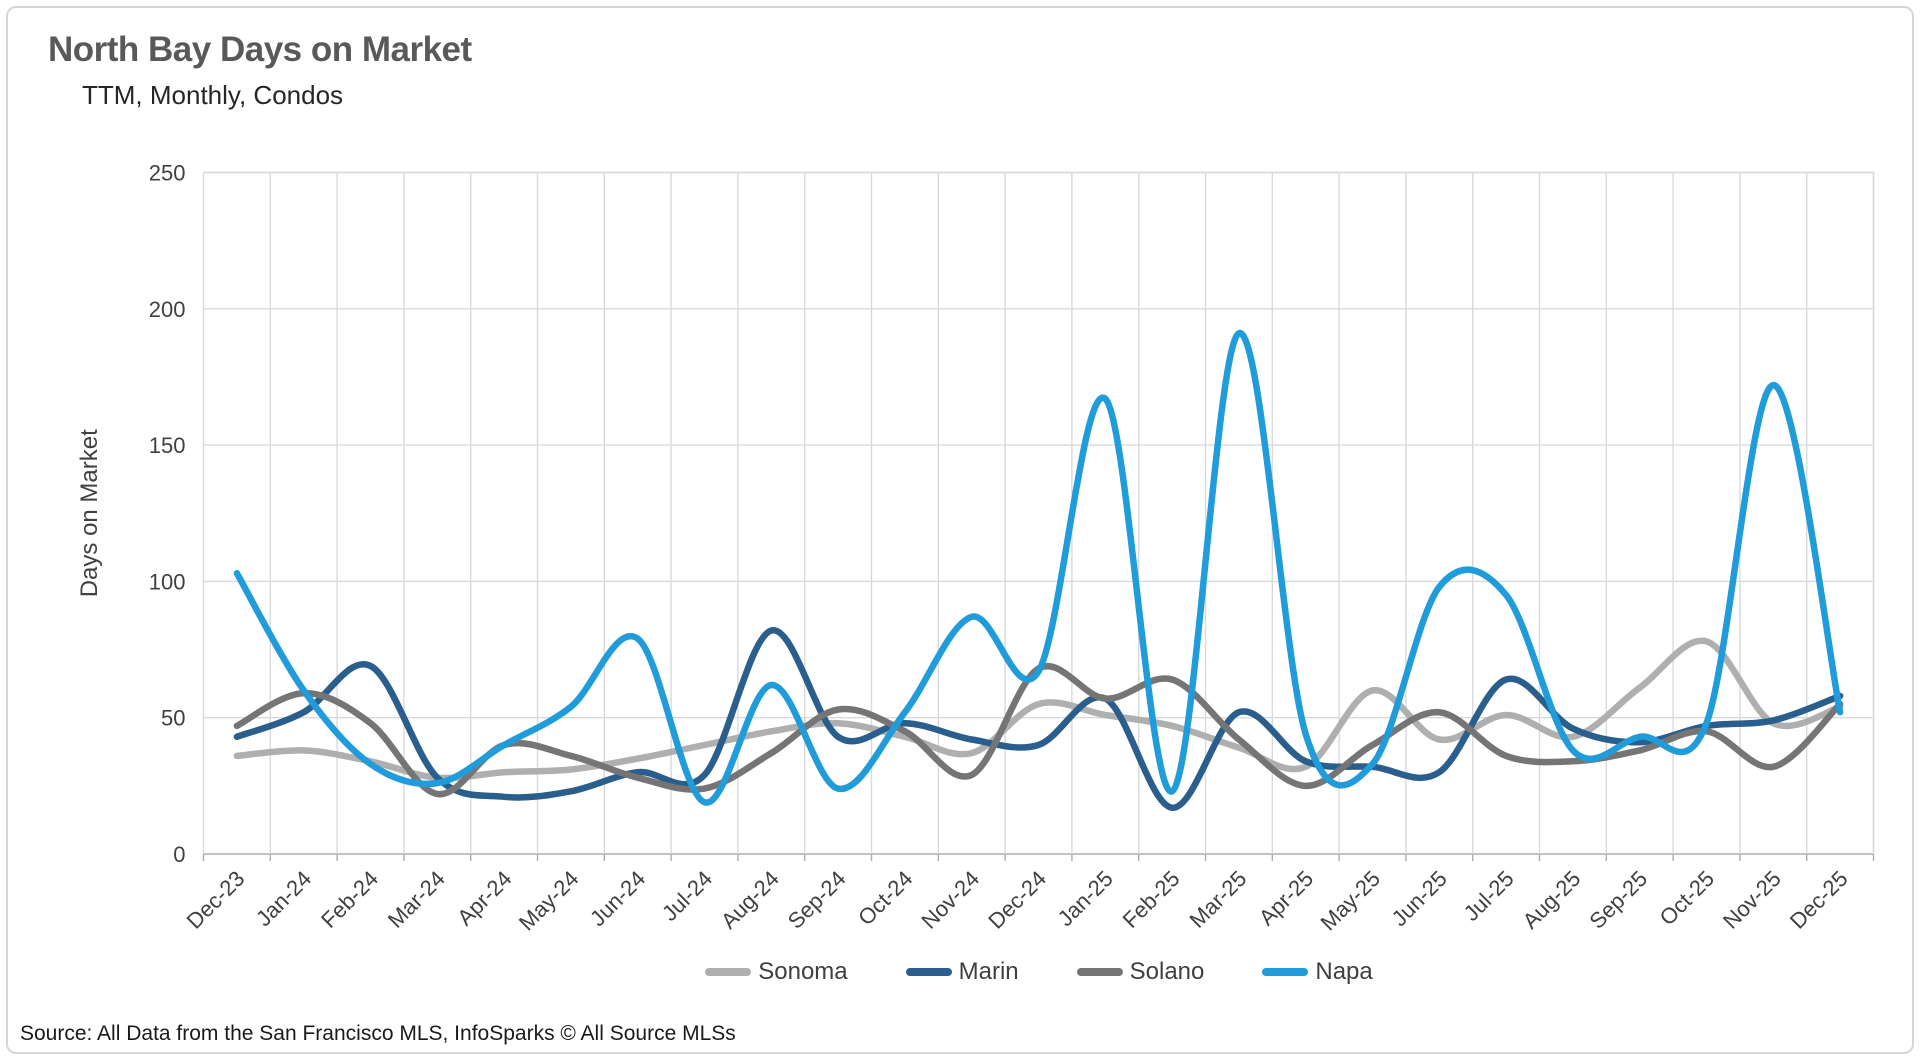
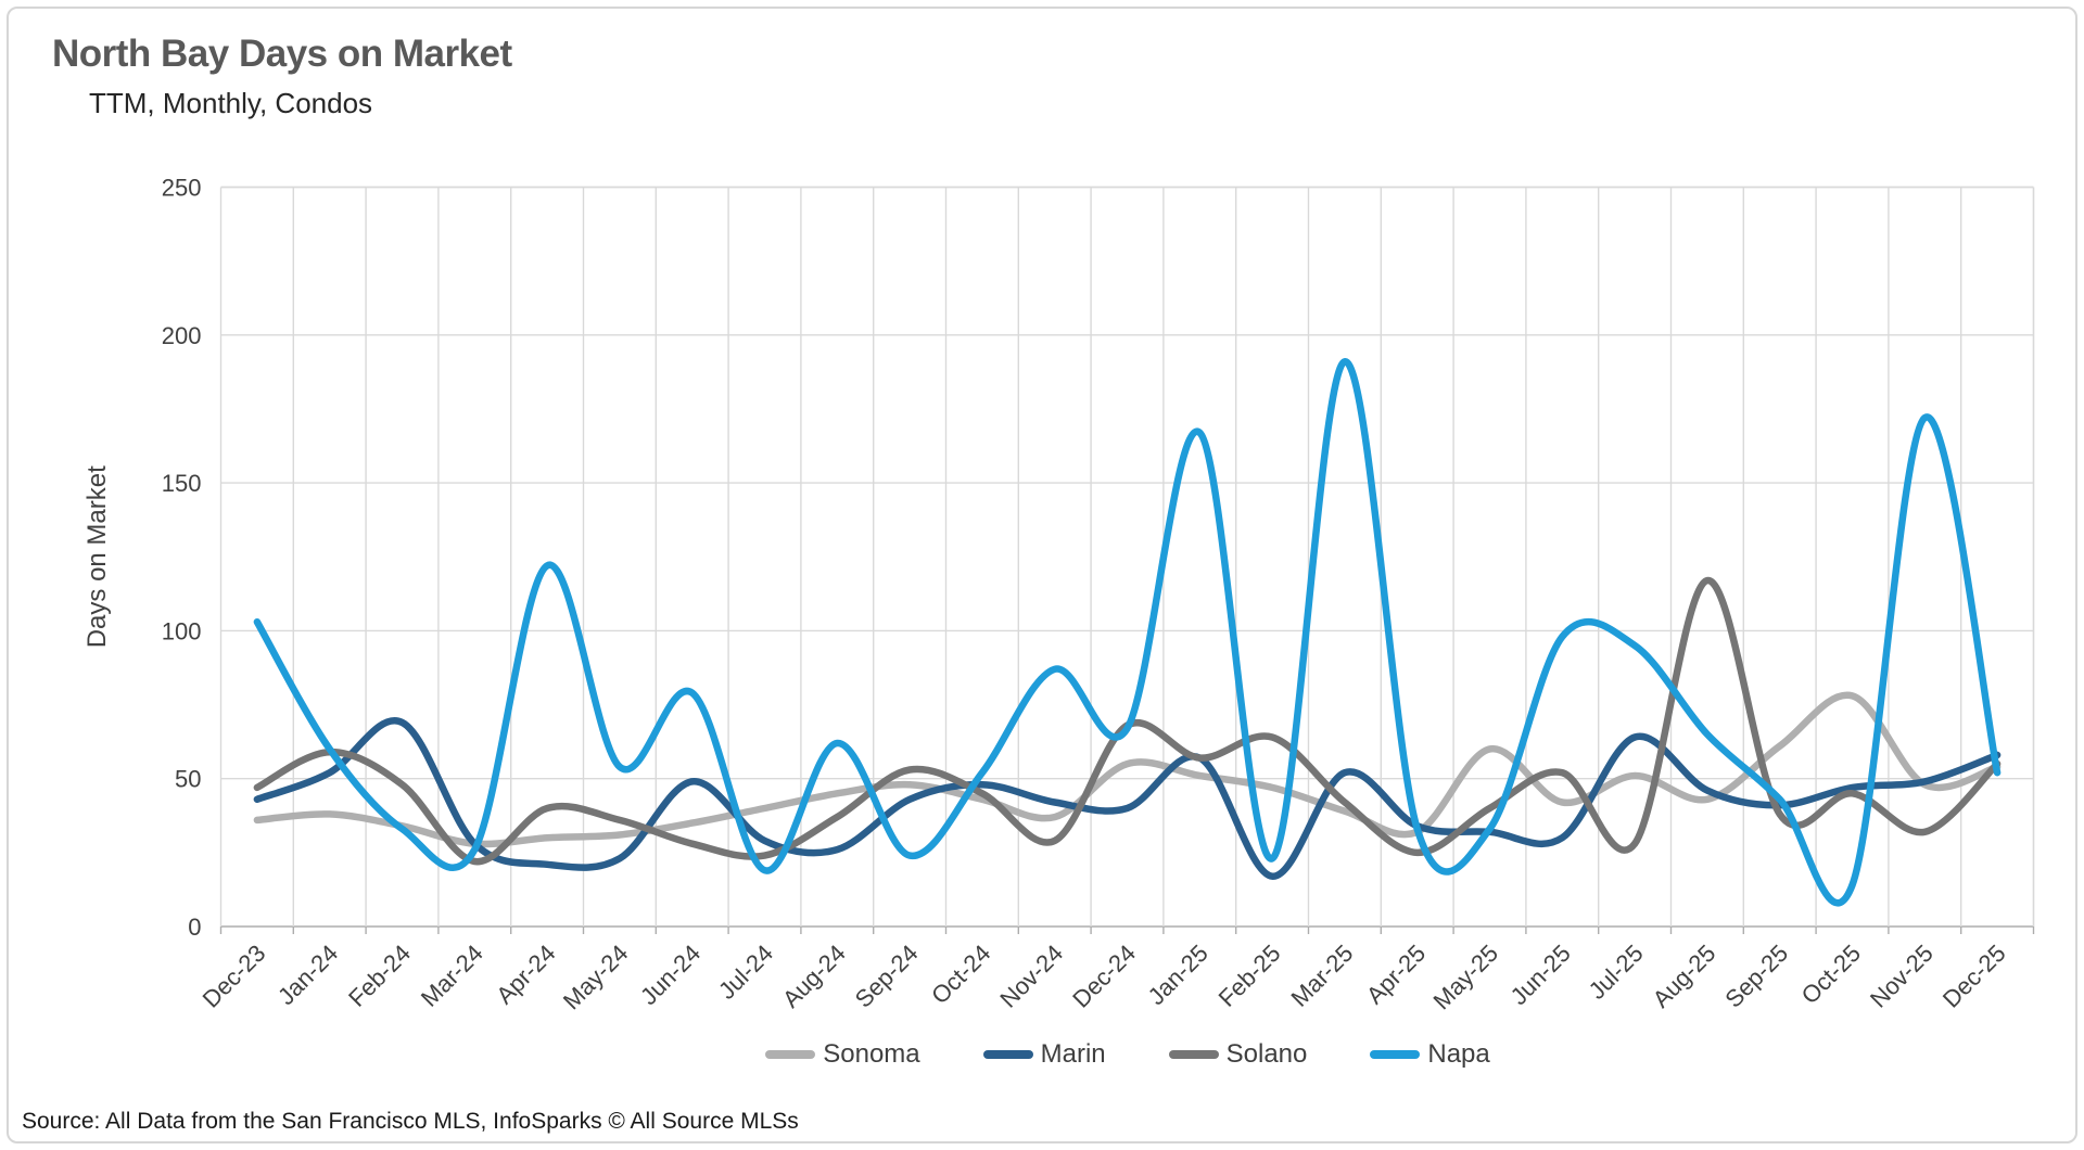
Napa/Apr-24: 40 -> 122
Marin/Jun-24: 30 -> 49
Marin/Aug-24: 82 -> 26
Napa/Apr-25: 44 -> 33
Solano/Jul-25: 36 -> 28
Solano/Aug-25: 34 -> 117
Napa/Aug-25: 38 -> 65
Napa/Oct-25: 48 -> 14
